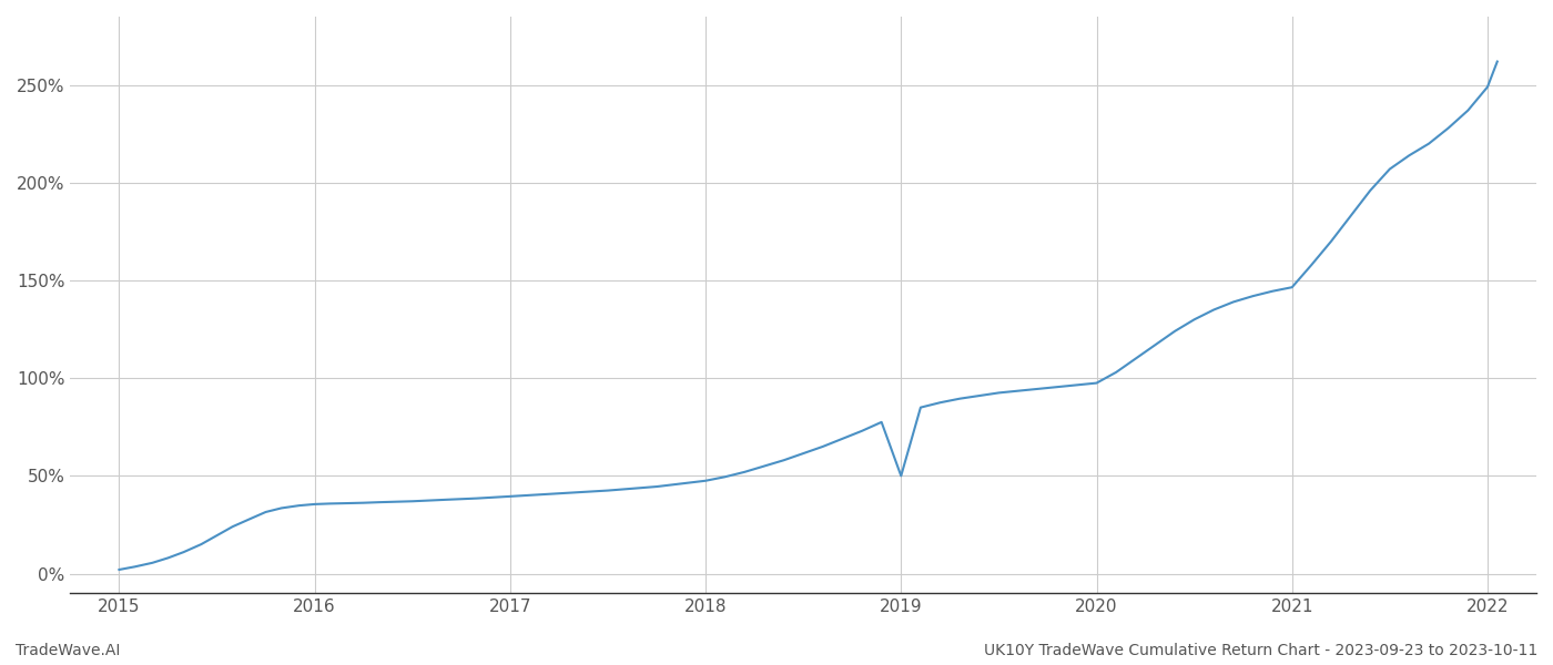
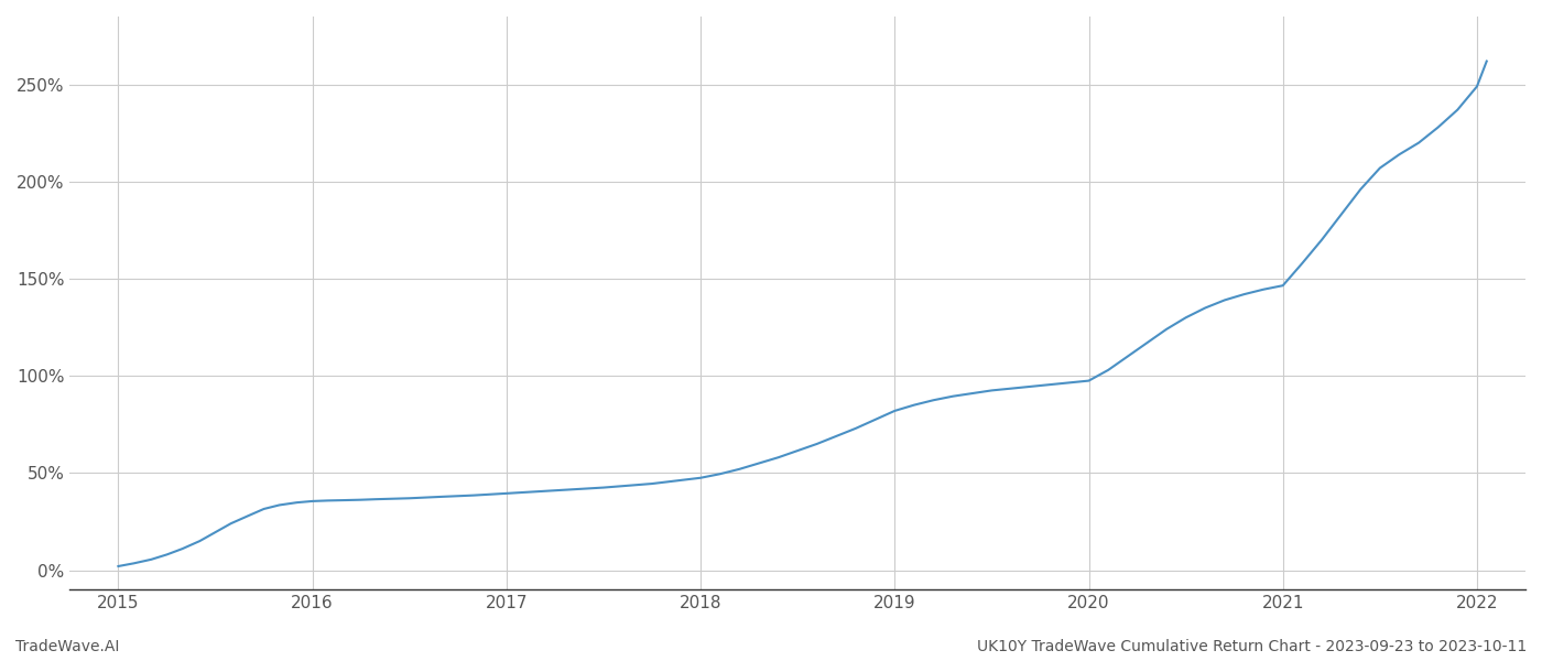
2019: 50% -> 82%
